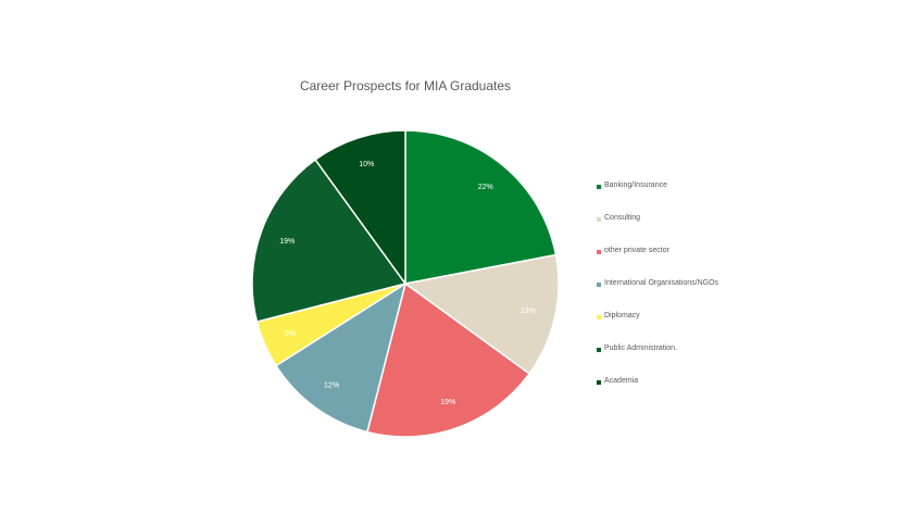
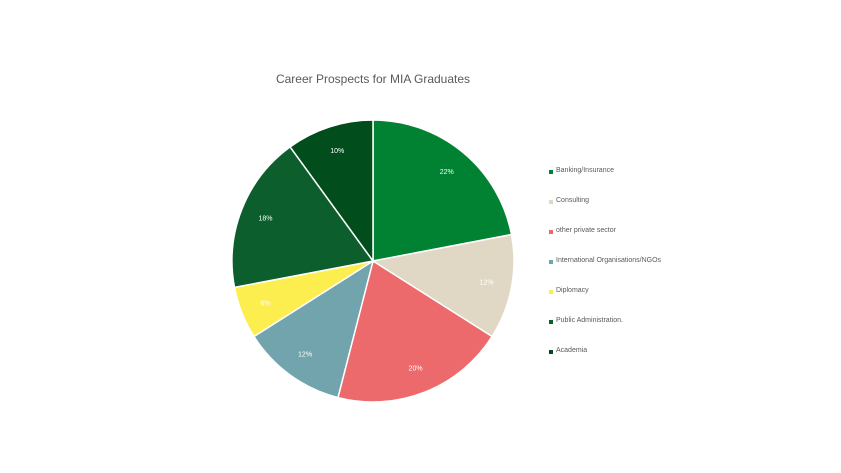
Consulting: 13% -> 12%
other private sector: 19% -> 20%
Diplomacy: 5% -> 6%
Public Administration.: 19% -> 18%
